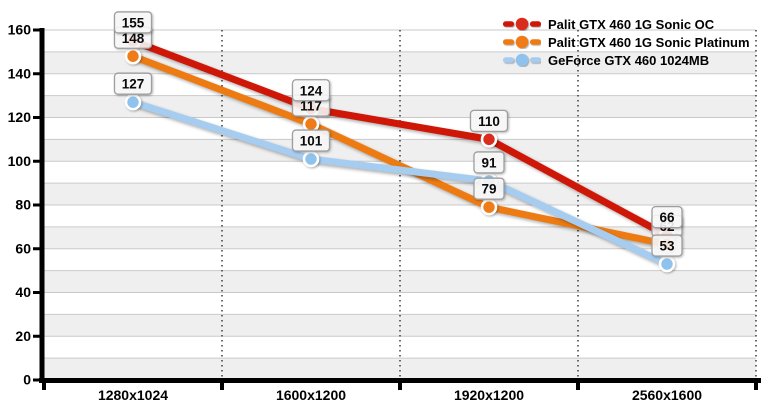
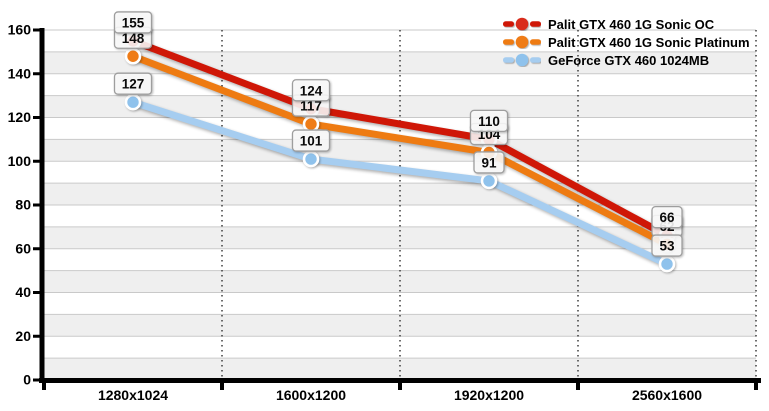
Palit GTX 460 1G Sonic Platinum/1920x1200: 79 -> 104
